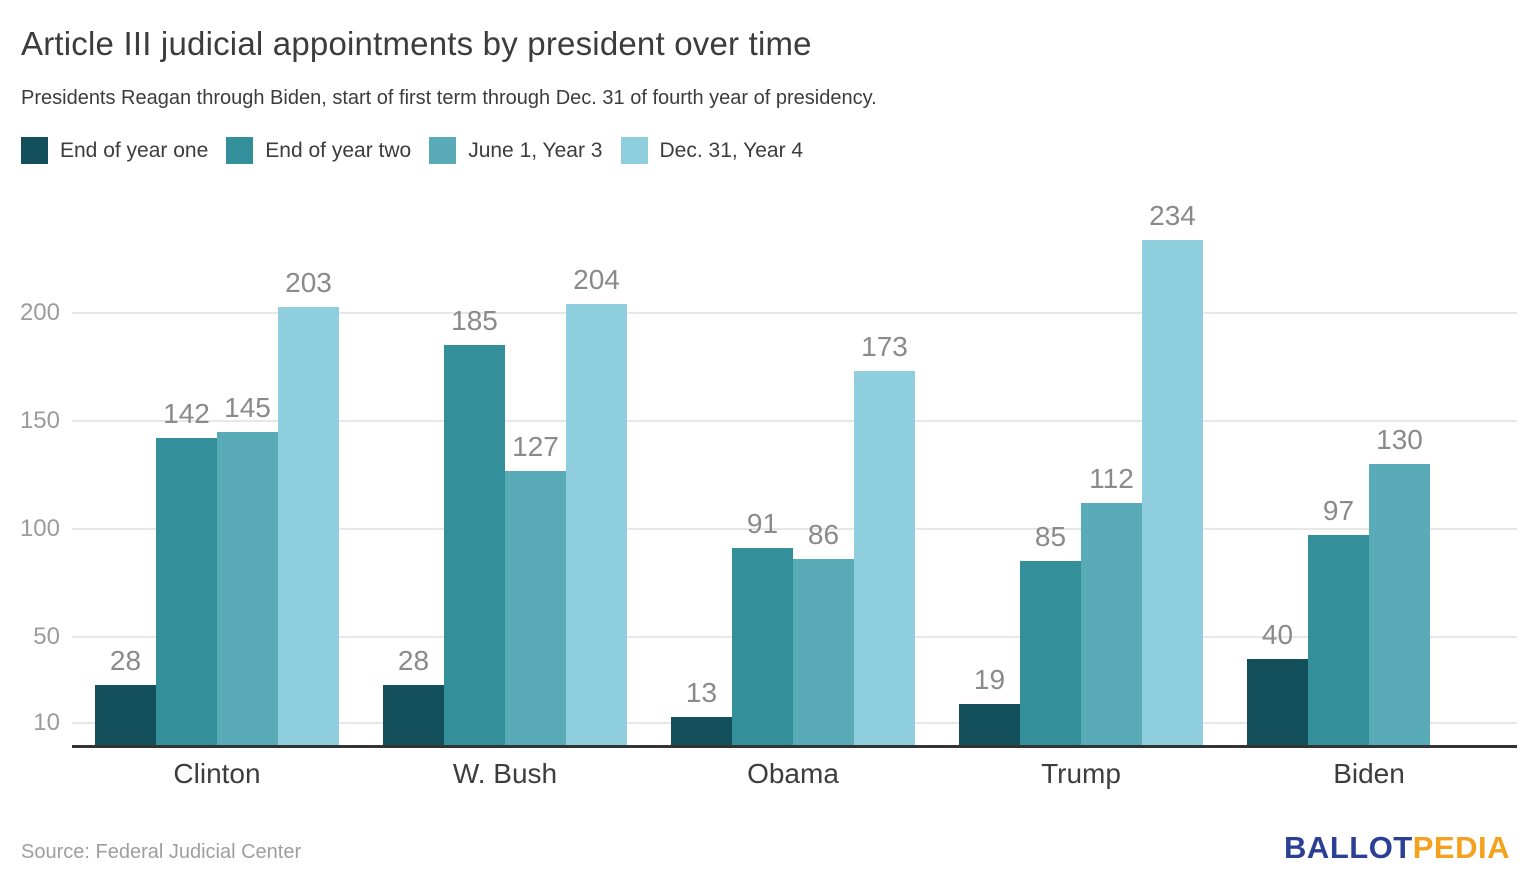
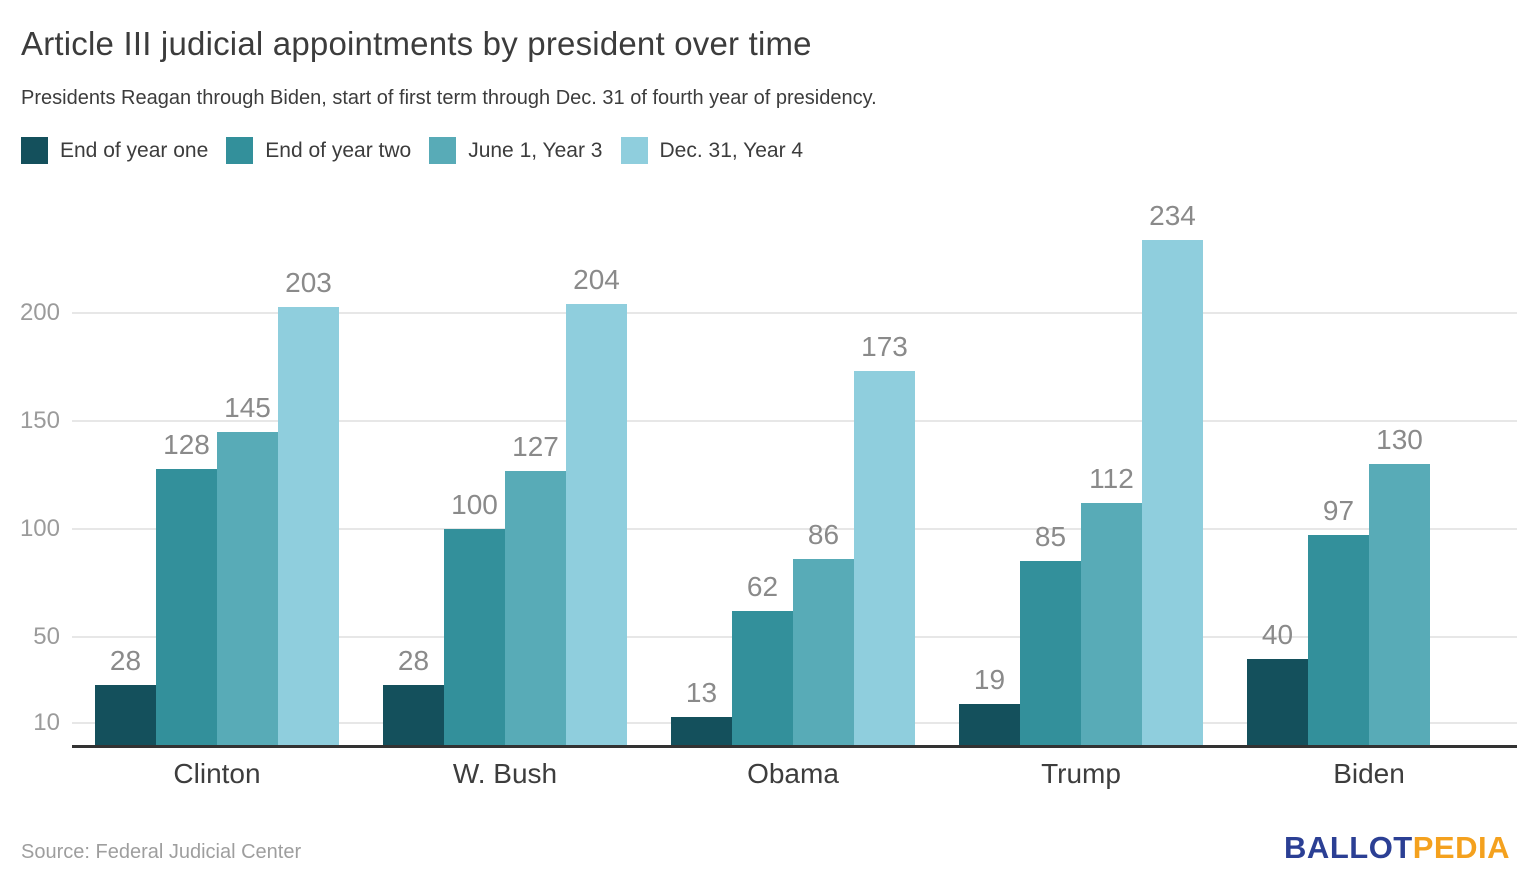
End of year two/Clinton: 142 -> 128
End of year two/W. Bush: 185 -> 100
End of year two/Obama: 91 -> 62
